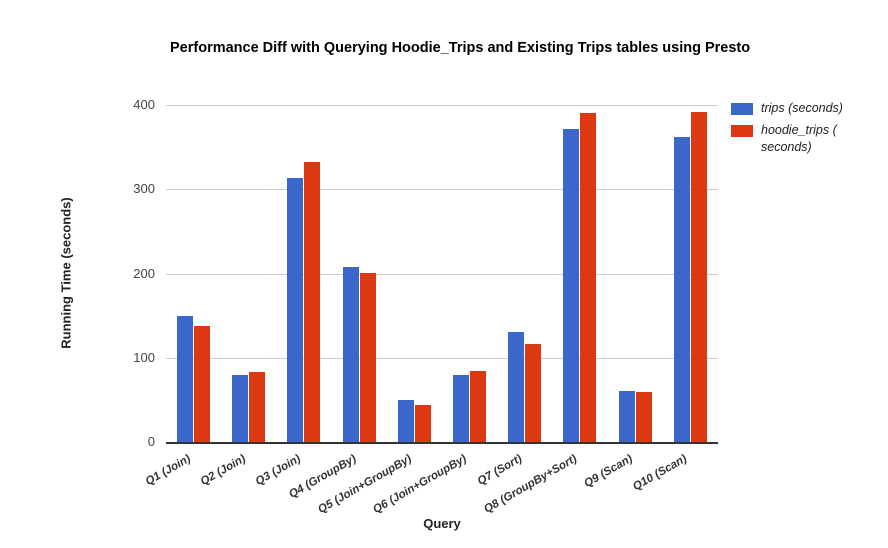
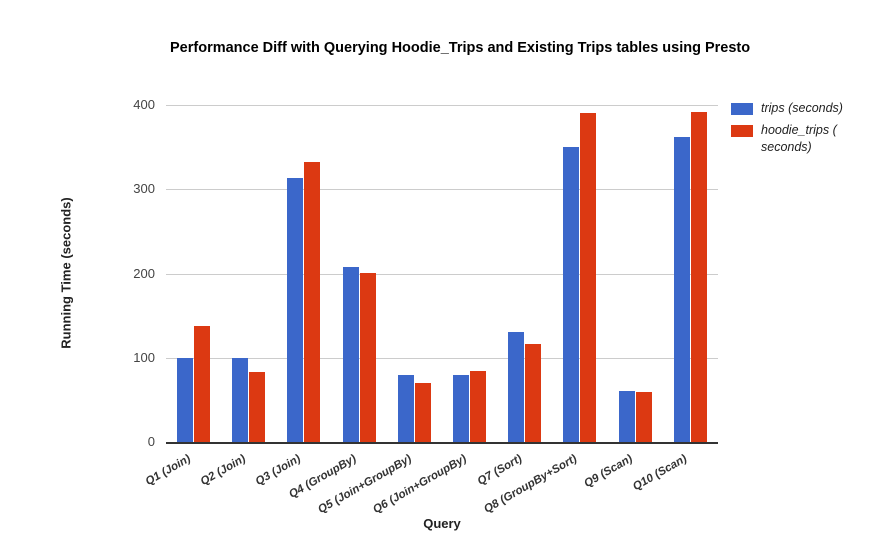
trips (seconds)/Q1 (Join): 150 -> 100
trips (seconds)/Q2 (Join): 80 -> 100
trips (seconds)/Q5 (Join+GroupBy): 50 -> 80
hoodie_trips ( seconds)/Q5 (Join+GroupBy): 40 -> 70
trips (seconds)/Q8 (GroupBy+Sort): 370 -> 350
